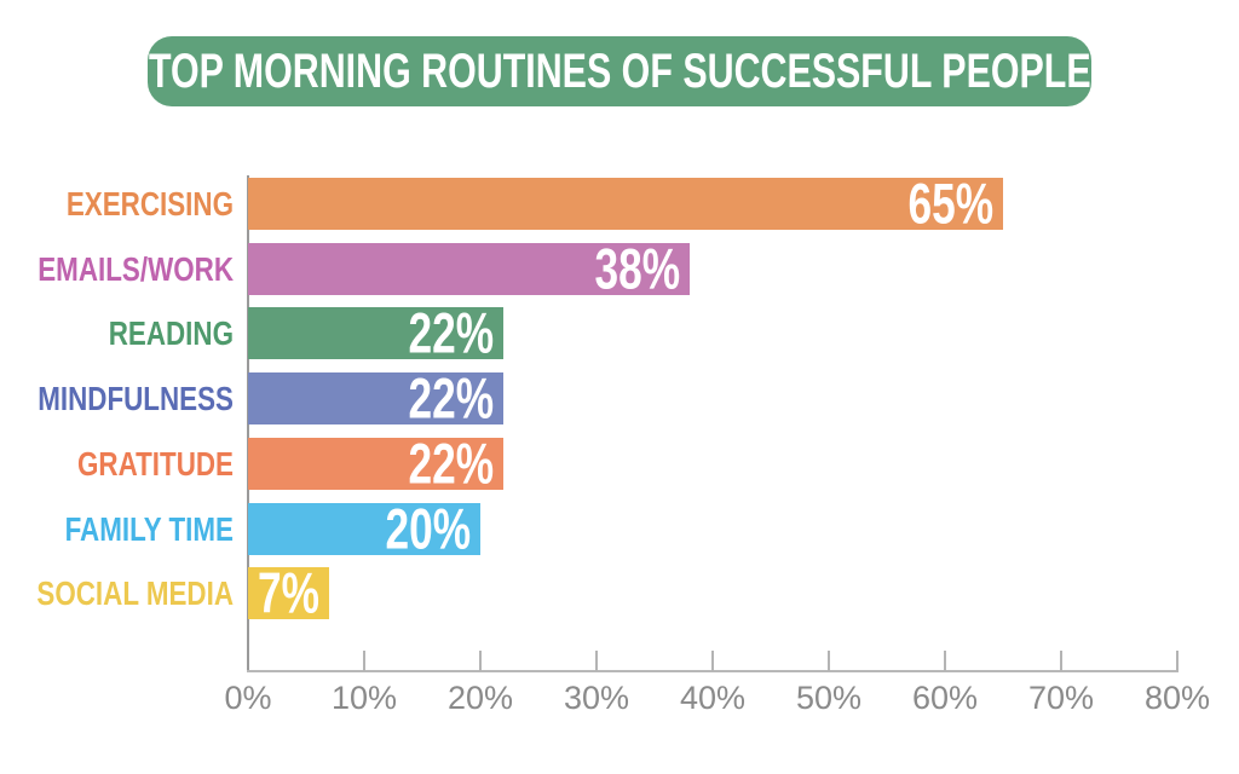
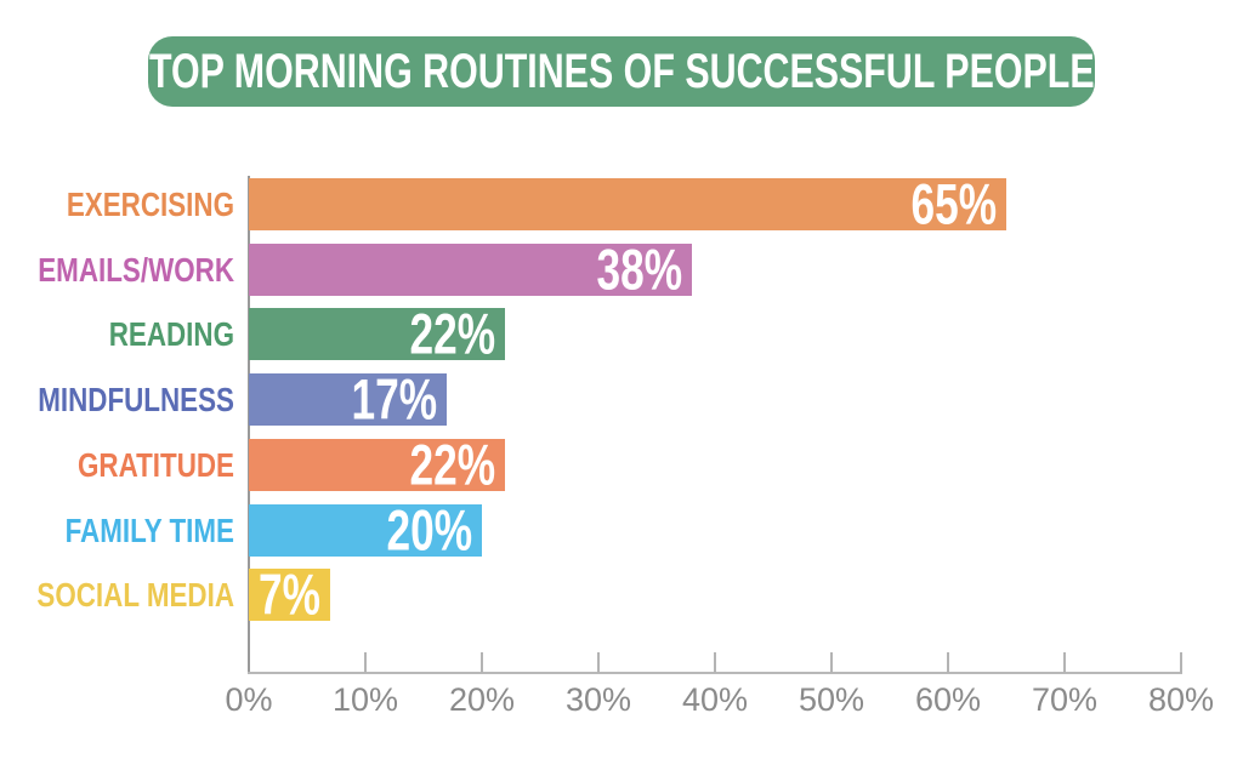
MINDFULNESS: 22% -> 17%
